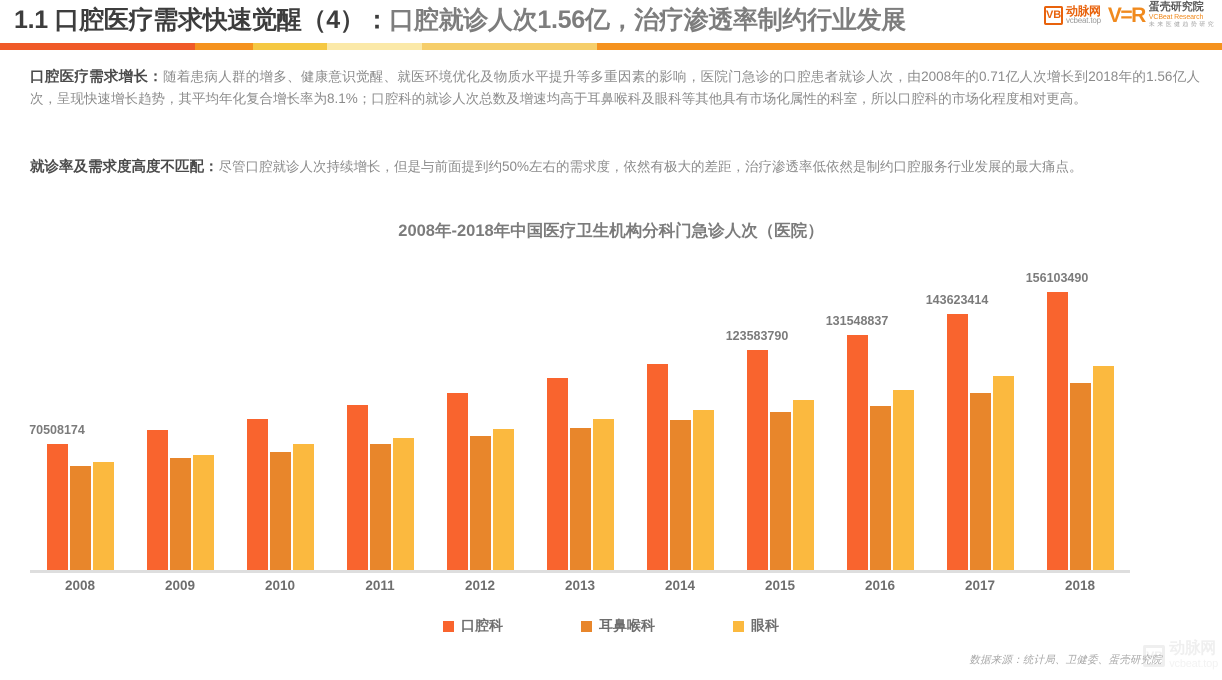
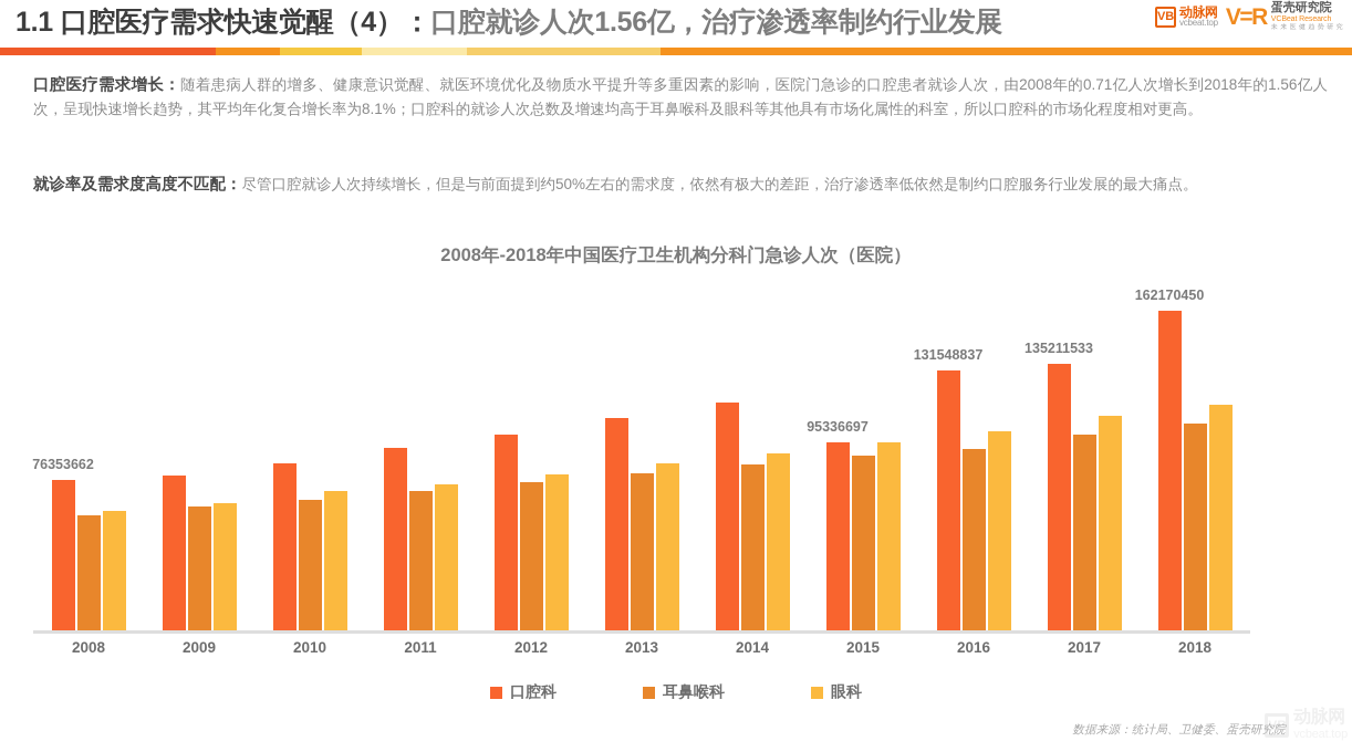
口腔科/2008: 70508174 -> 76353662
口腔科/2015: 123583790 -> 95336697
口腔科/2017: 143623414 -> 135211533
口腔科/2018: 156103490 -> 162170450
